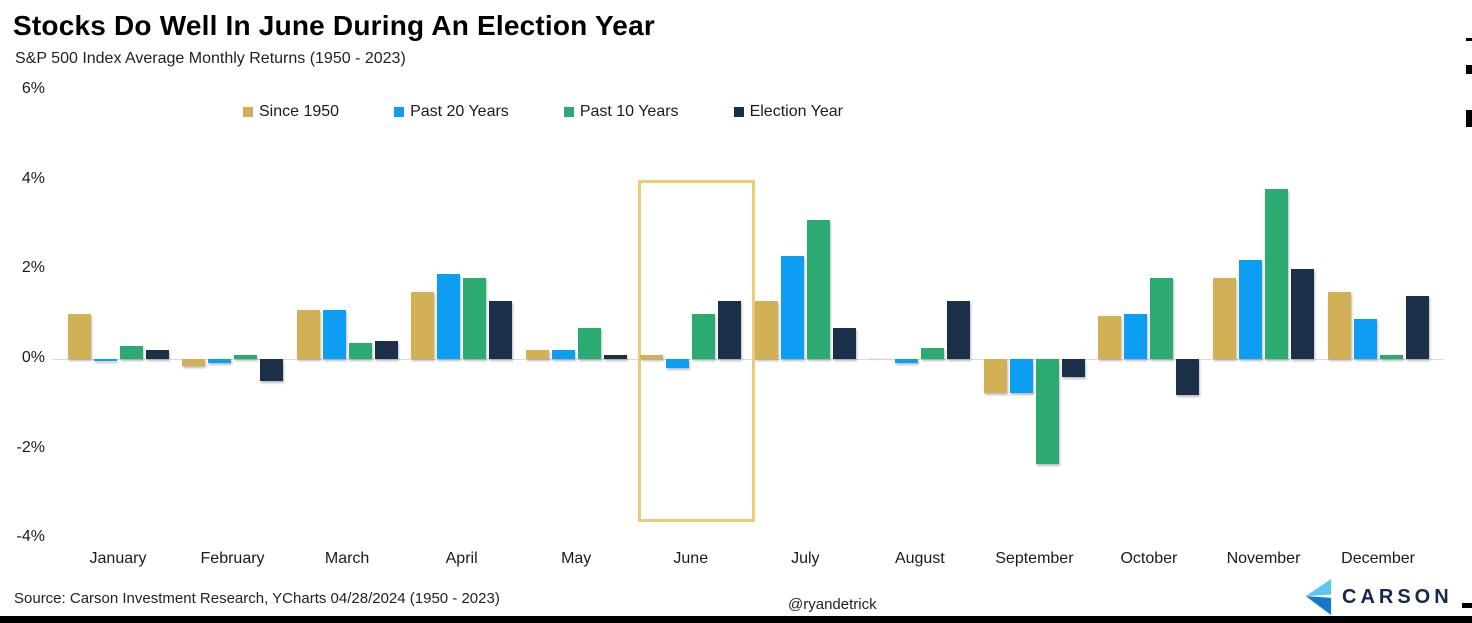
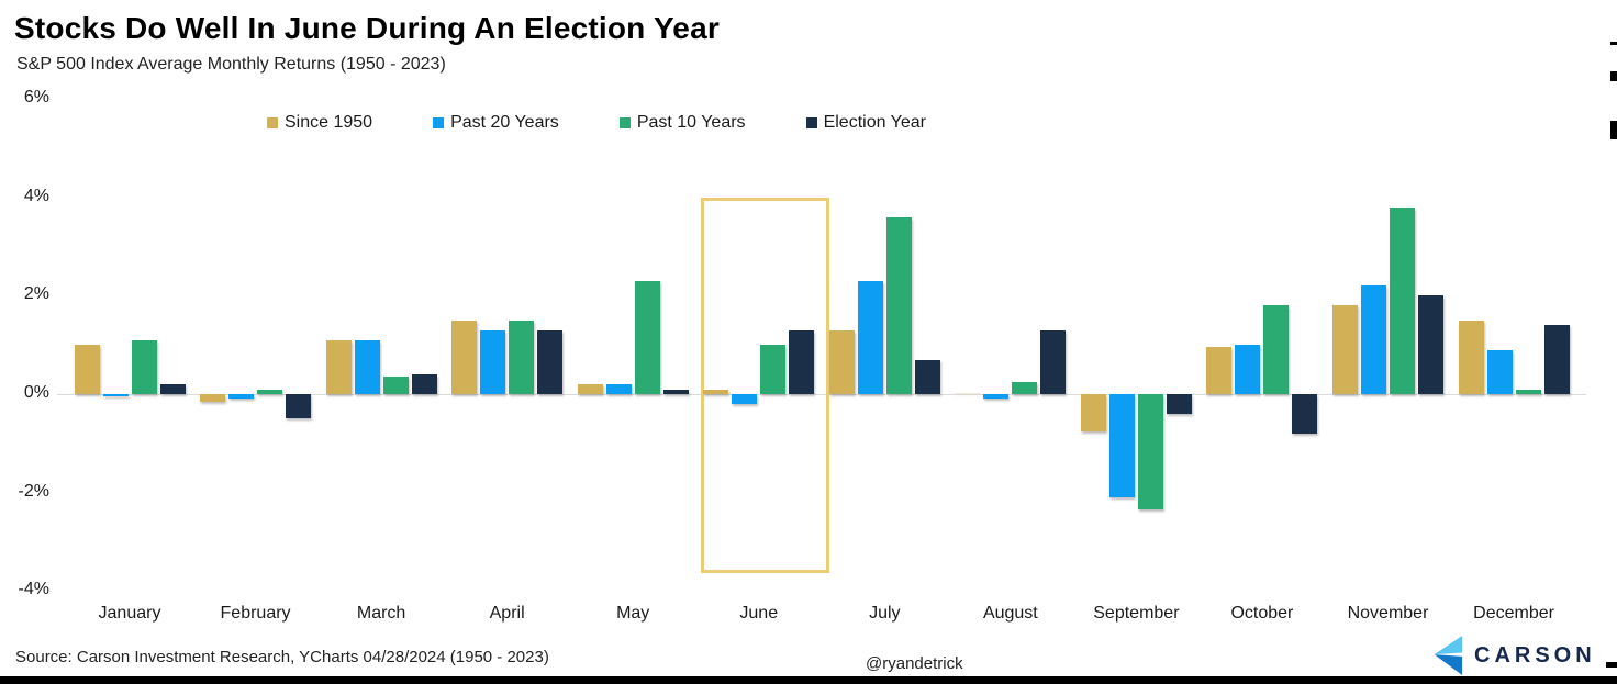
Past 10 Years/January: 0.3% -> 1.1%
Past 20 Years/April: 1.9% -> 1.3%
Past 10 Years/April: 1.8% -> 1.5%
Past 10 Years/May: 0.7% -> 2.3%
Past 10 Years/July: 3.1% -> 3.6%
Past 20 Years/September: -0.8% -> -2.1%
